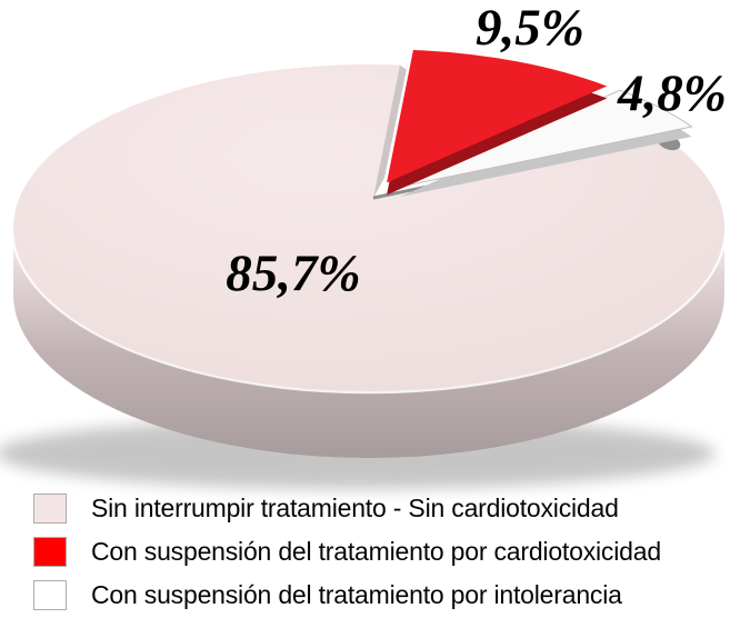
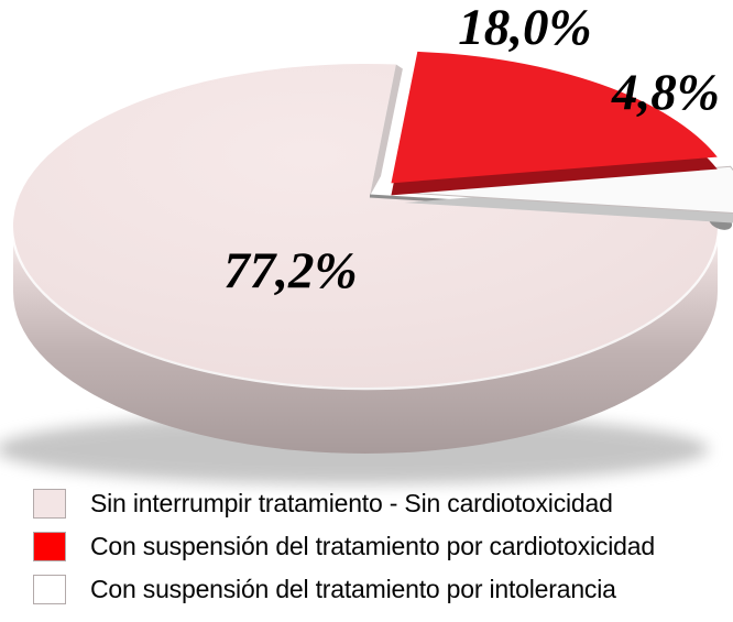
Sin interrumpir tratamiento - Sin cardiotoxicidad: 85,7% -> 77,2%
Con suspensión del tratamiento por cardiotoxicidad: 9,5% -> 18,0%
